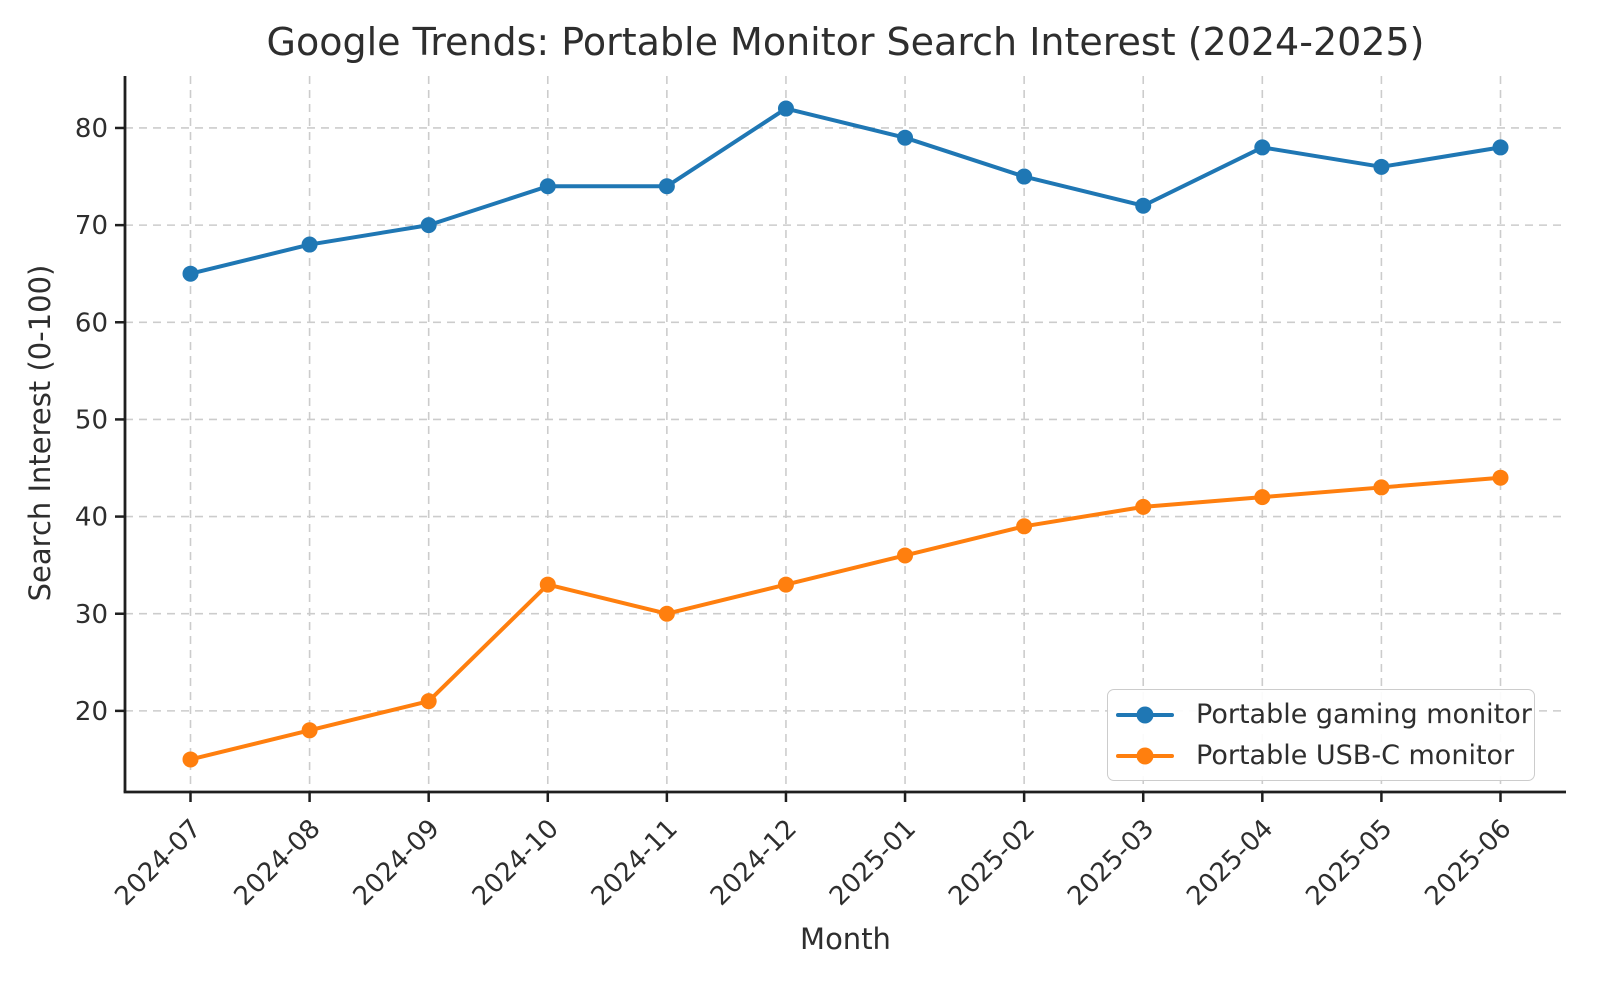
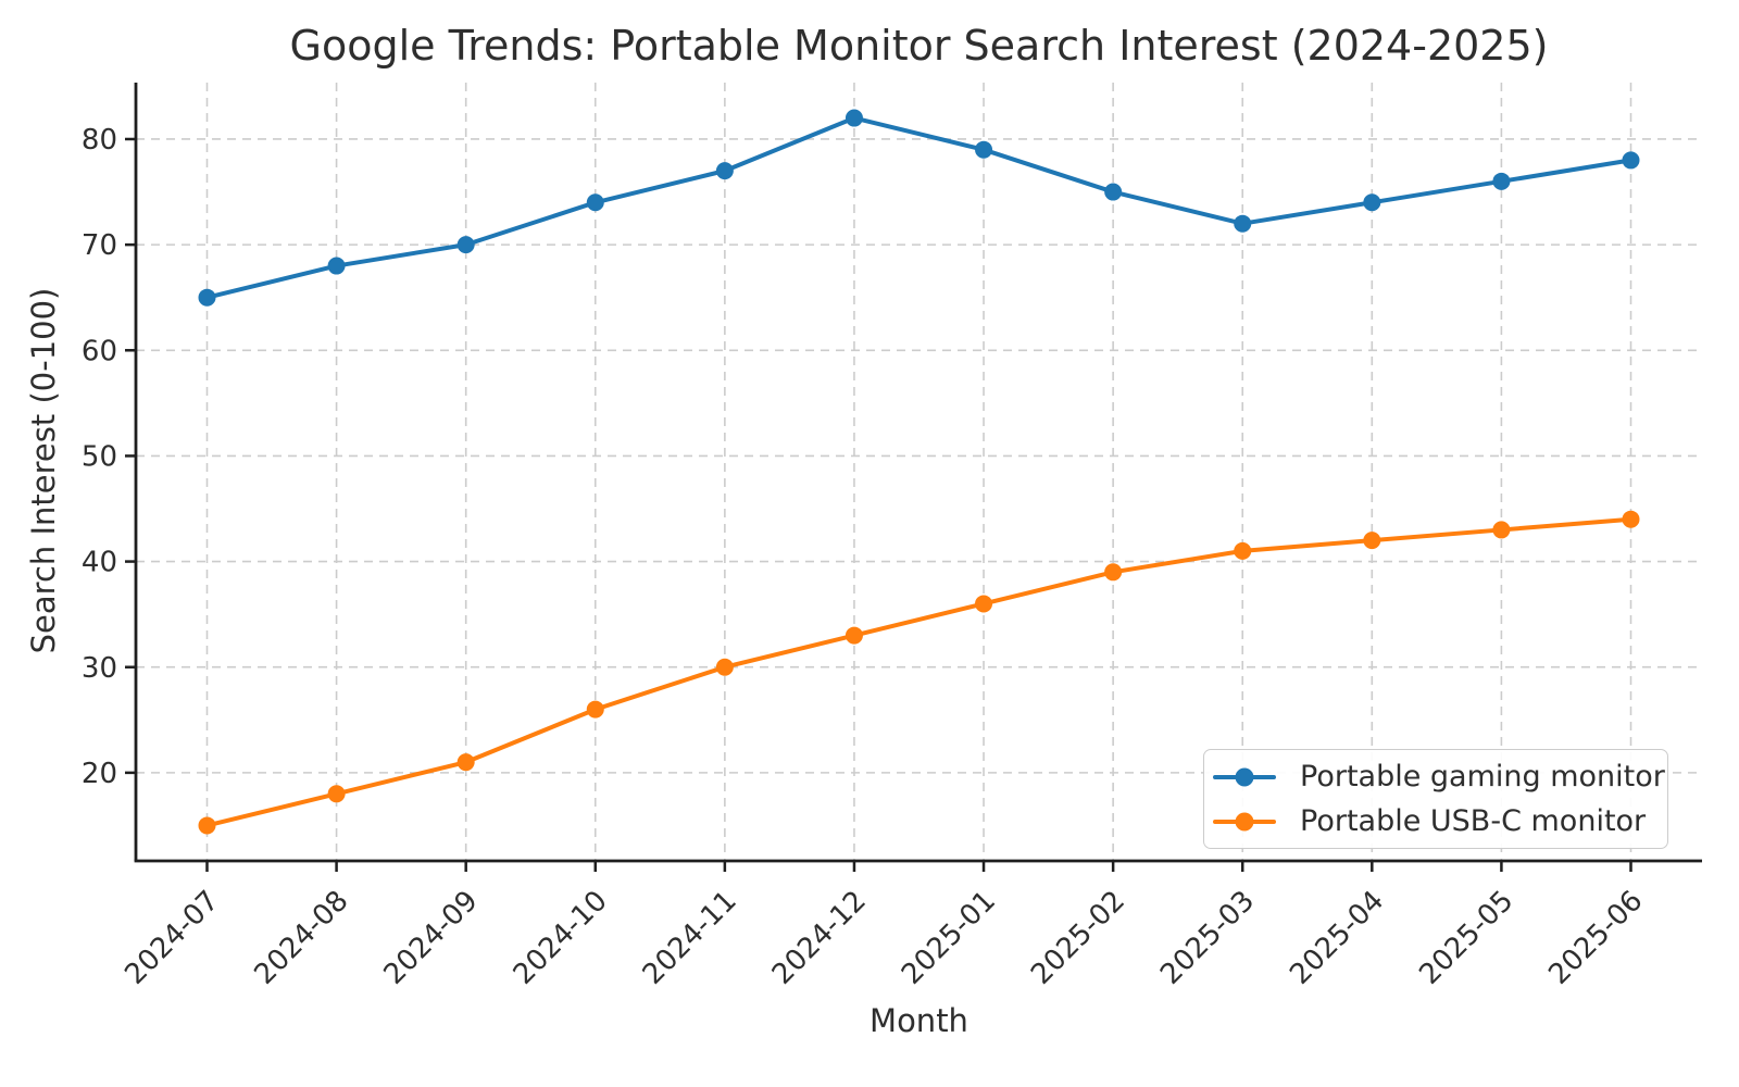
Portable USB-C monitor/2024-10: 33 -> 26
Portable gaming monitor/2024-11: 74 -> 77
Portable gaming monitor/2025-04: 78 -> 74
